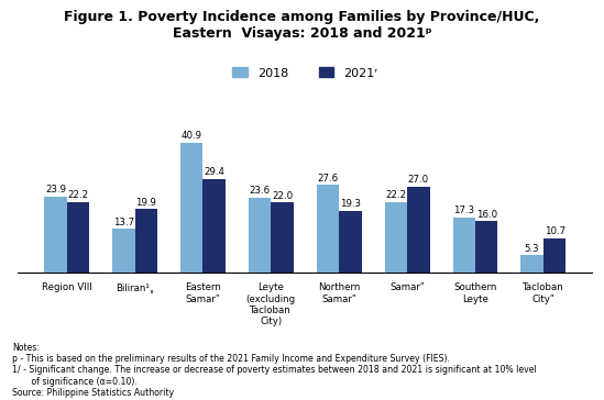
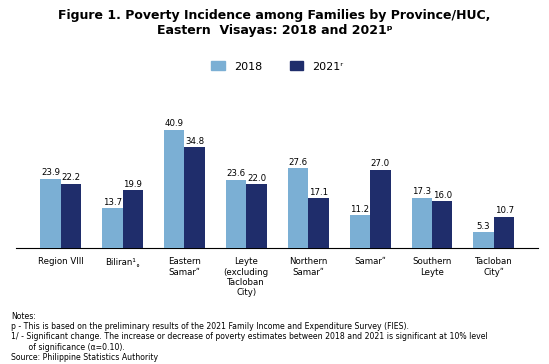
2021ʳ/Eastern Samarʺ: 29.4 -> 34.8
2021ʳ/Northern Samarʺ: 19.3 -> 17.1
2018/Samarʺ: 22.2 -> 11.2
